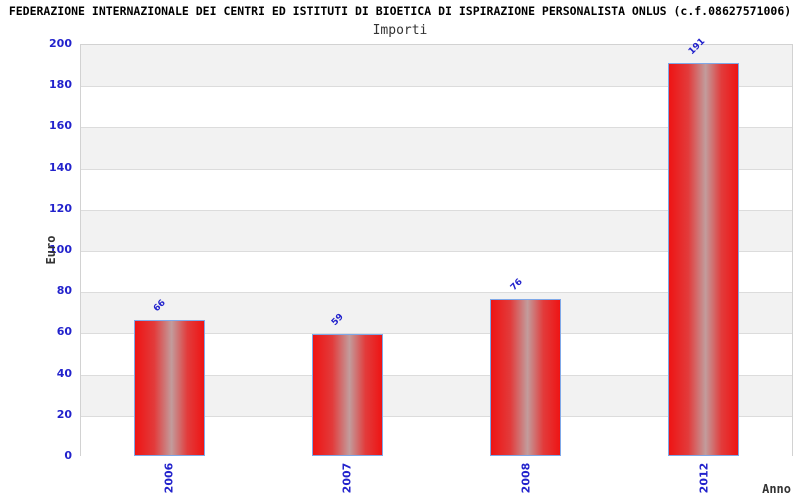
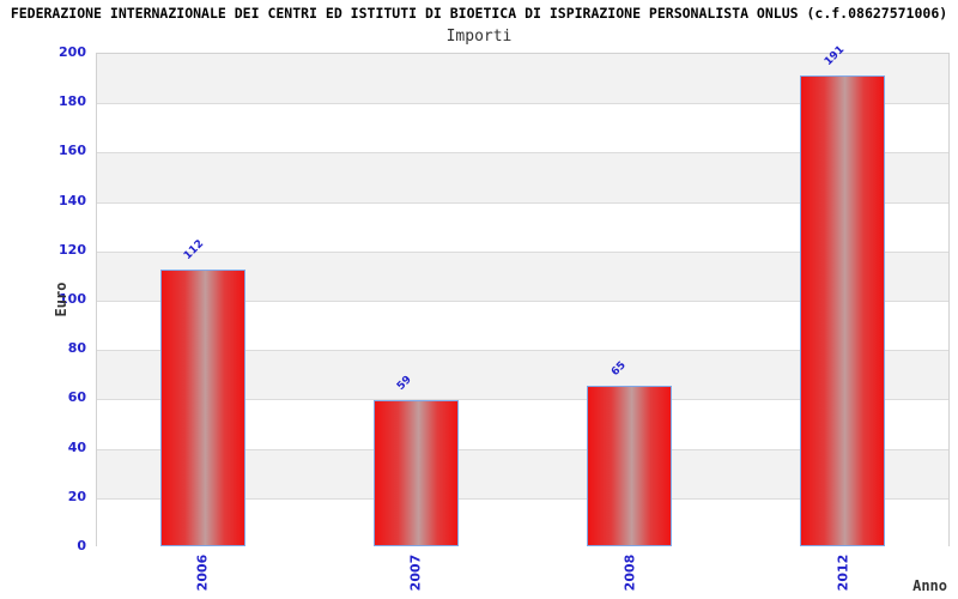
2006: 66 -> 112
2008: 76 -> 65
